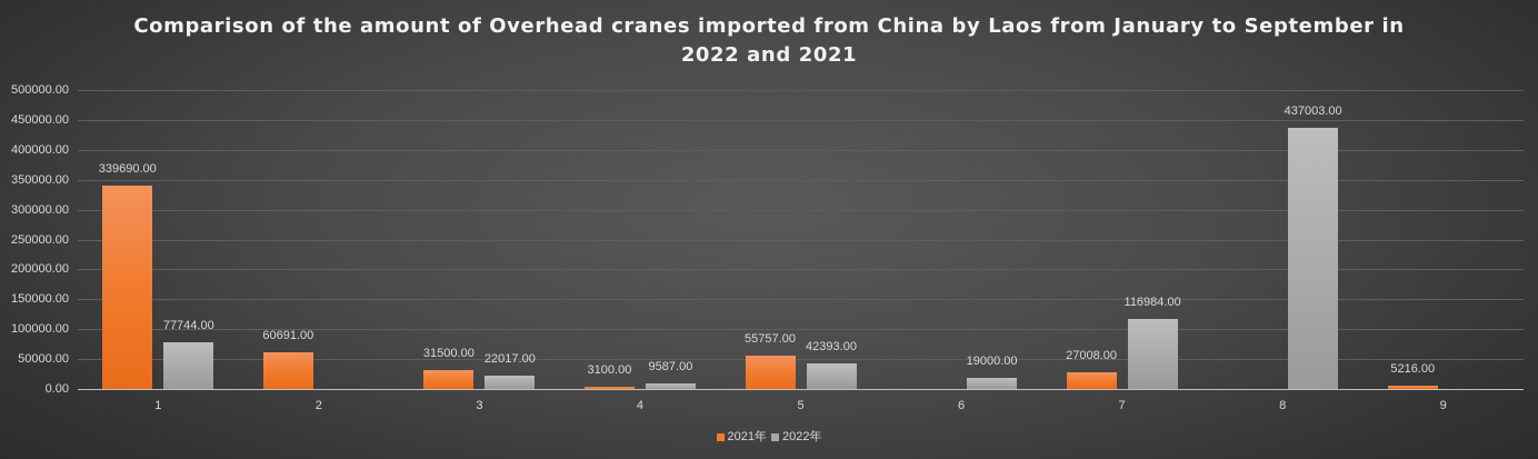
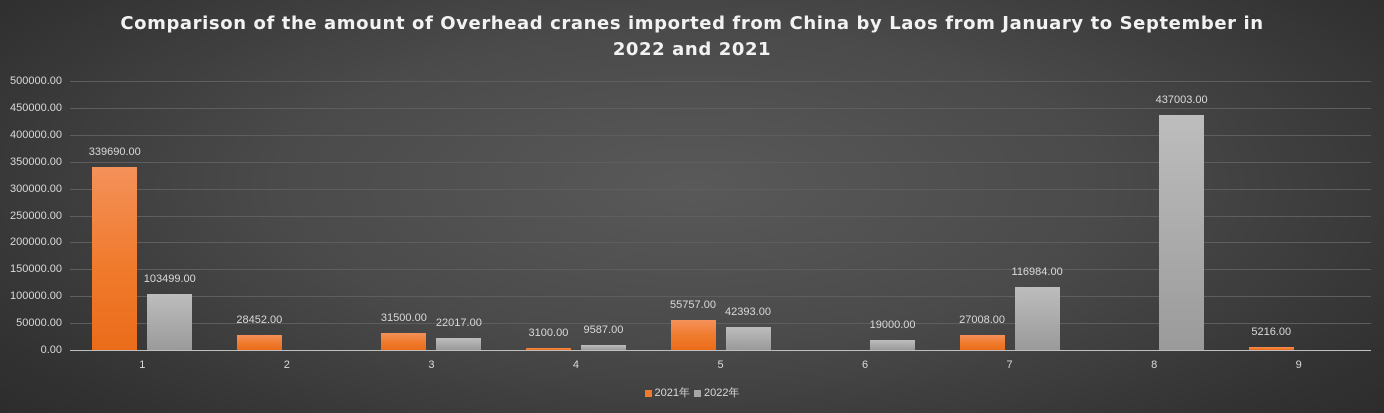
2022年/1: 77744.00 -> 103499.00
2021年/2: 60691.00 -> 28452.00
